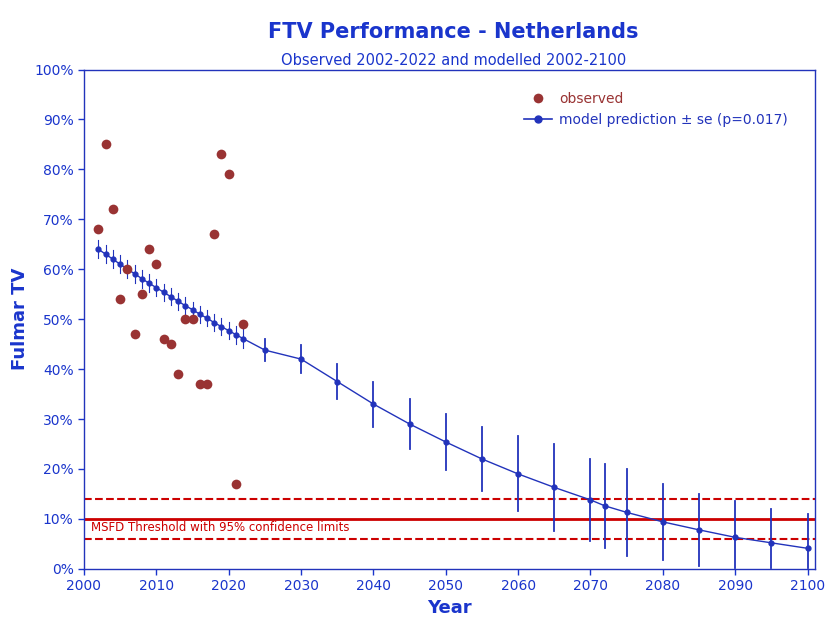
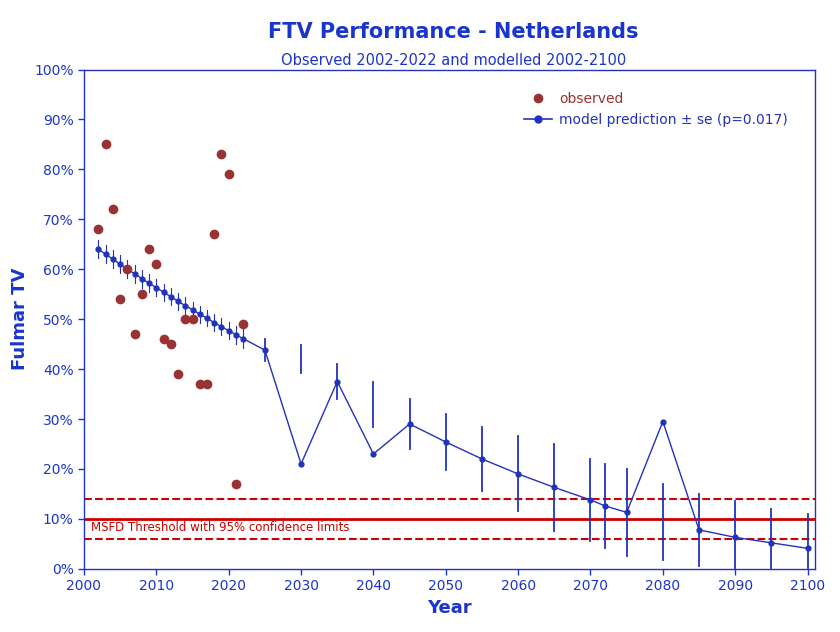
model prediction ± se (p=0.017)/2030: 42.0% -> 21.0%
model prediction ± se (p=0.017)/2040: 33.0% -> 23.0%
model prediction ± se (p=0.017)/2080: 9.4% -> 29.5%
